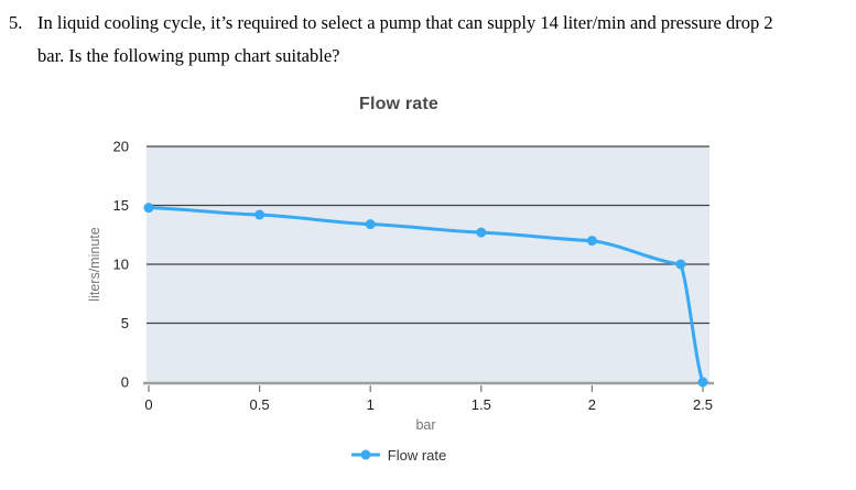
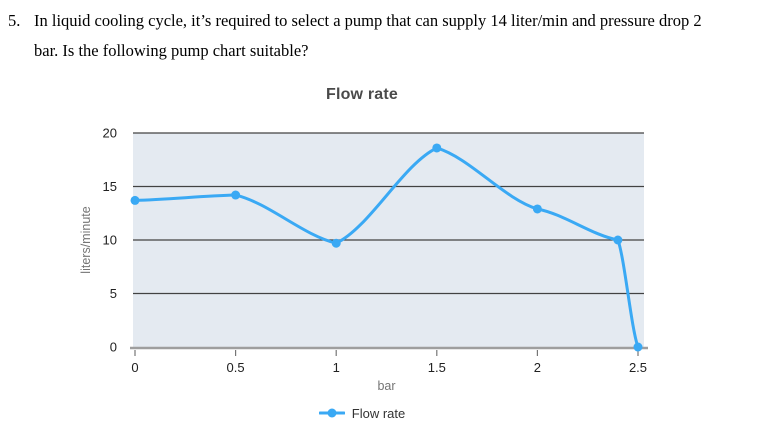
0: 14.8 -> 13.7
1: 13.4 -> 9.7
1.5: 12.7 -> 18.6
2: 12.0 -> 12.9
